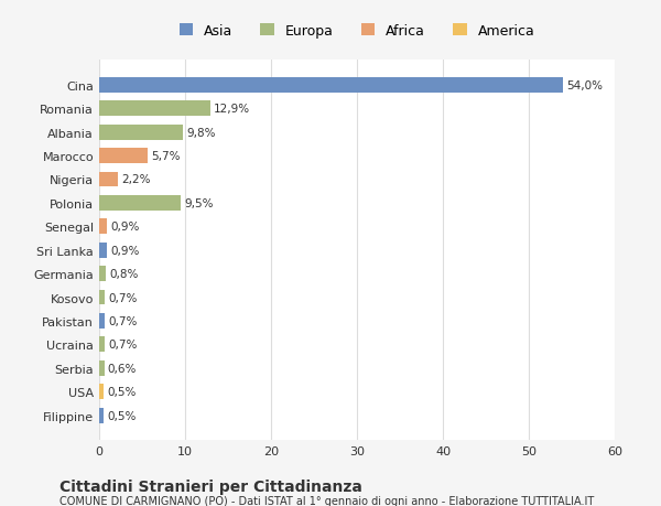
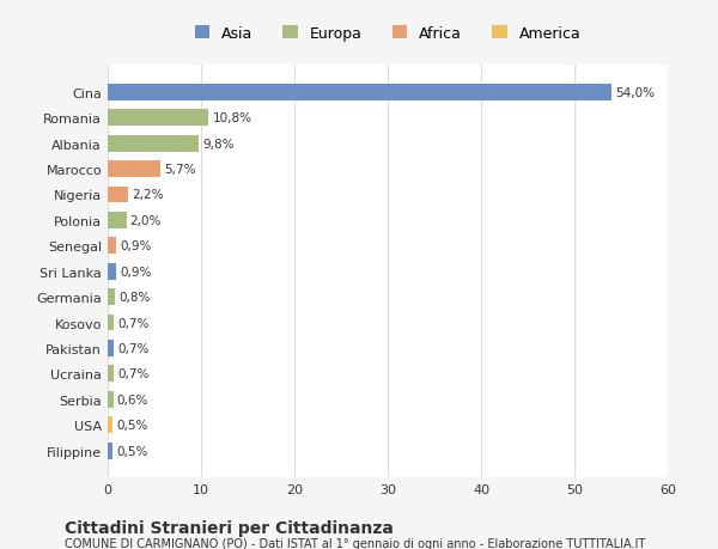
Romania: 12,9% -> 10,8%
Polonia: 9,5% -> 2,0%
